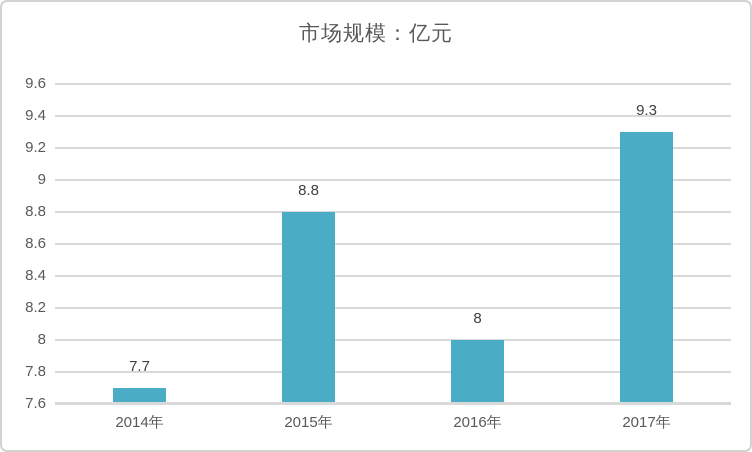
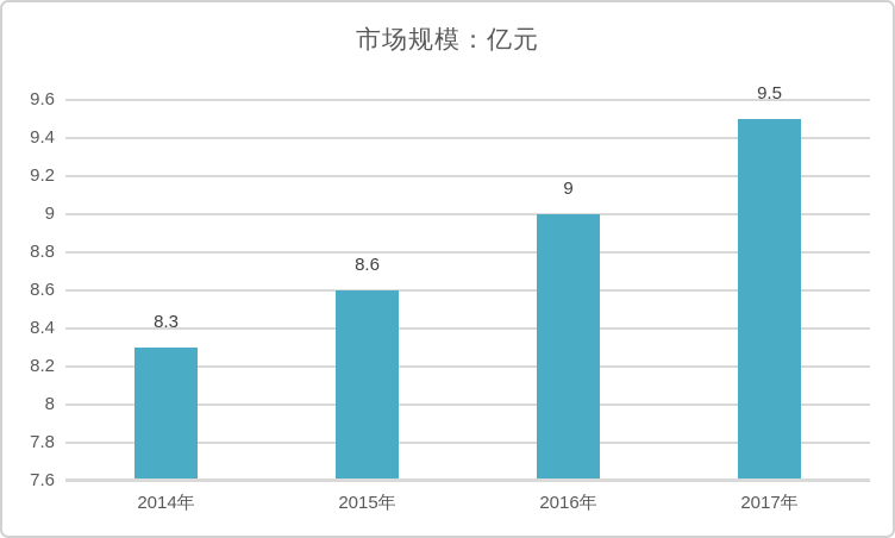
2014年: 7.7 -> 8.3
2015年: 8.8 -> 8.6
2016年: 8 -> 9
2017年: 9.3 -> 9.5
